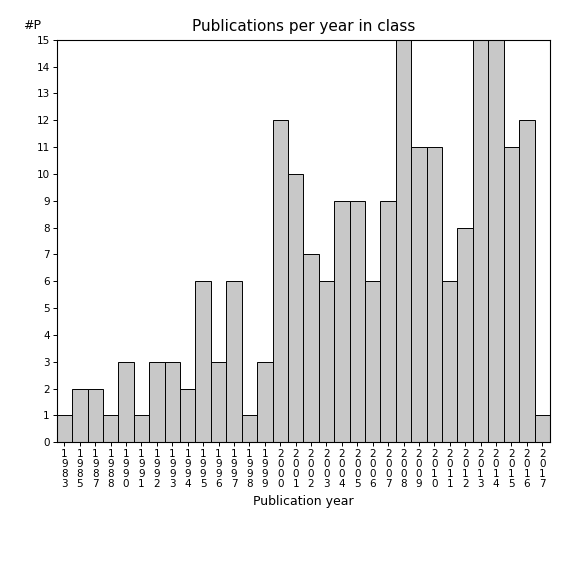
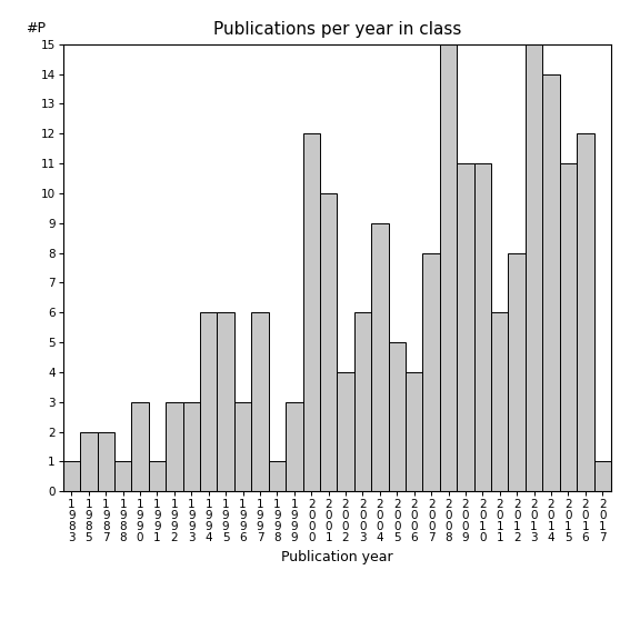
1 9 9 4: 2 -> 6
2 0 0 2: 7 -> 4
2 0 0 5: 9 -> 5
2 0 0 6: 6 -> 4
2 0 0 7: 9 -> 8
2 0 1 4: 15 -> 14
